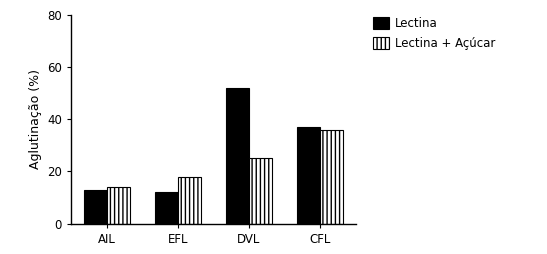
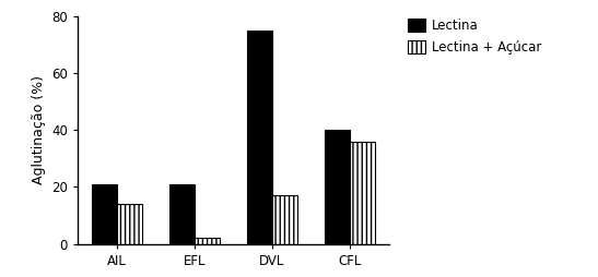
Lectina/AIL: 13 -> 21
Lectina/EFL: 12 -> 21
Lectina + Açúcar/EFL: 18 -> 2
Lectina/DVL: 52 -> 75
Lectina + Açúcar/DVL: 25 -> 17
Lectina/CFL: 37 -> 40
